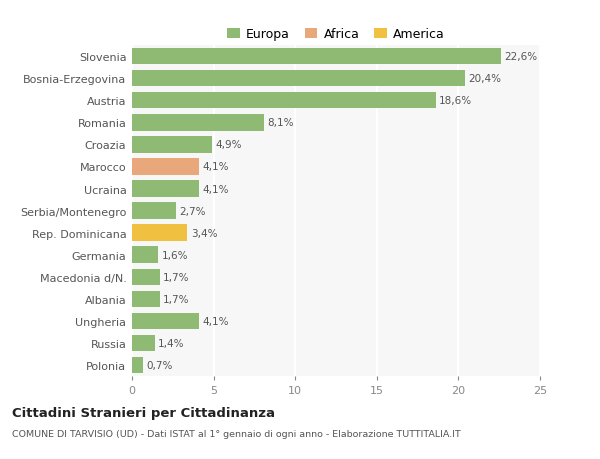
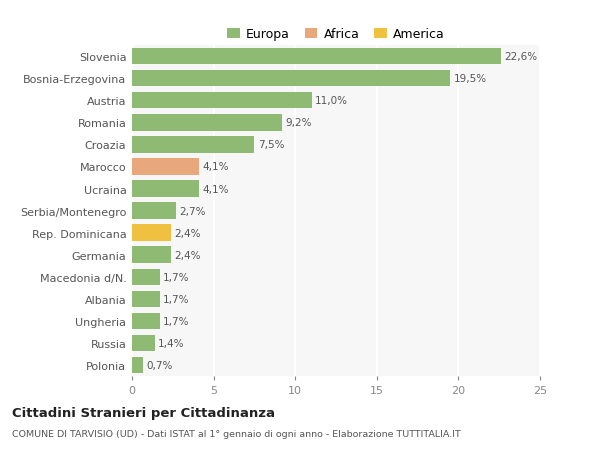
Bosnia-Erzegovina: 20,4% -> 19,5%
Austria: 18,6% -> 11,0%
Romania: 8,1% -> 9,2%
Croazia: 4,9% -> 7,5%
Rep. Dominicana: 3,4% -> 2,4%
Germania: 1,6% -> 2,4%
Ungheria: 4,1% -> 1,7%
